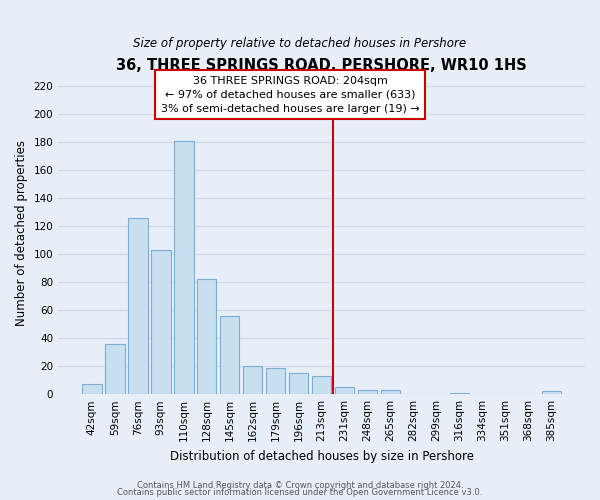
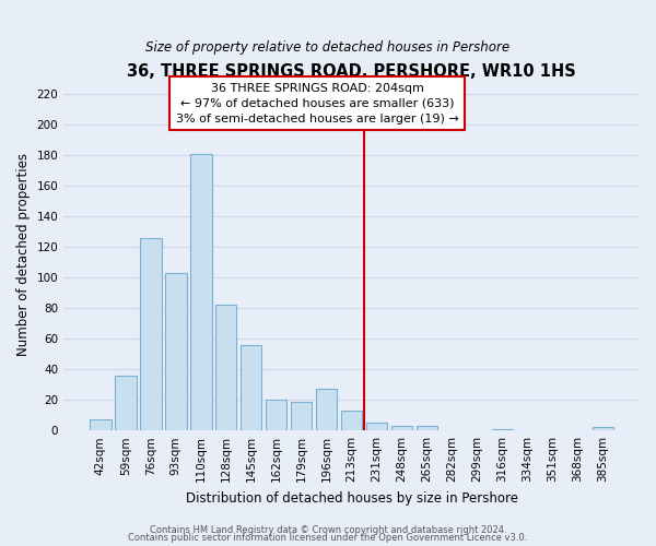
196sqm: 15 -> 27
